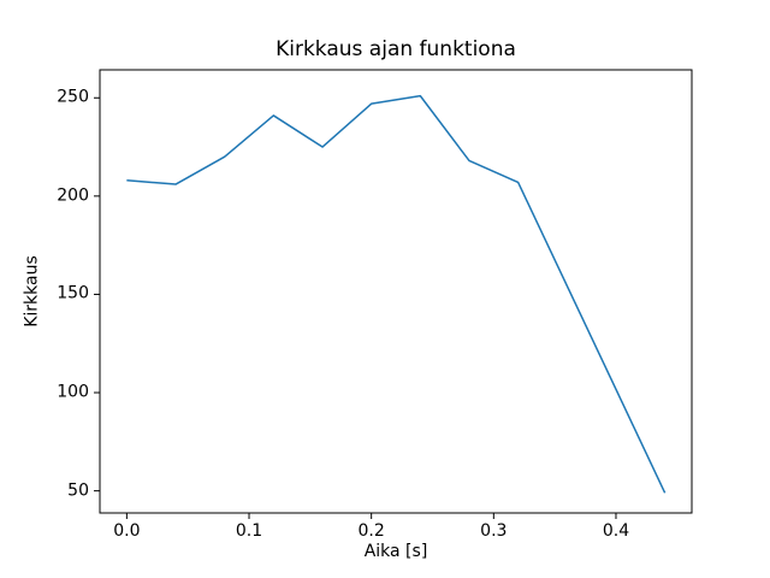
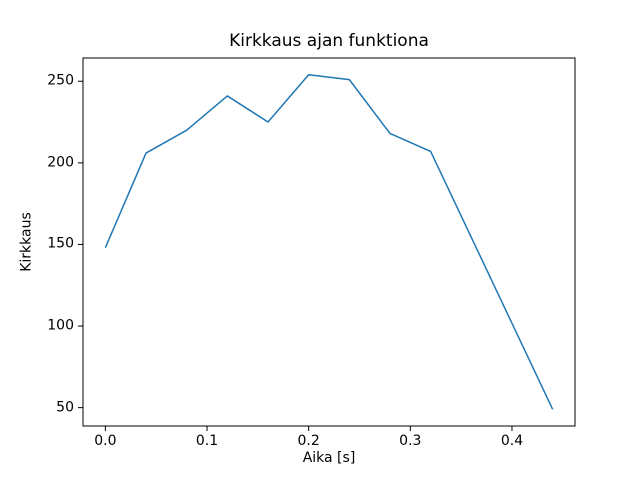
0.0: 208 -> 148
0.2: 247 -> 254
